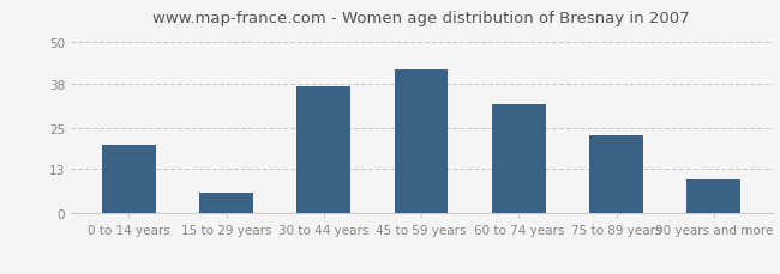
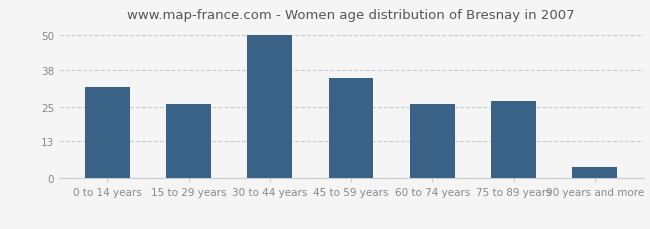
0 to 14 years: 20 -> 32
15 to 29 years: 6 -> 26
30 to 44 years: 37 -> 50
45 to 59 years: 42 -> 35
60 to 74 years: 32 -> 26
75 to 89 years: 23 -> 27
90 years and more: 10 -> 4
